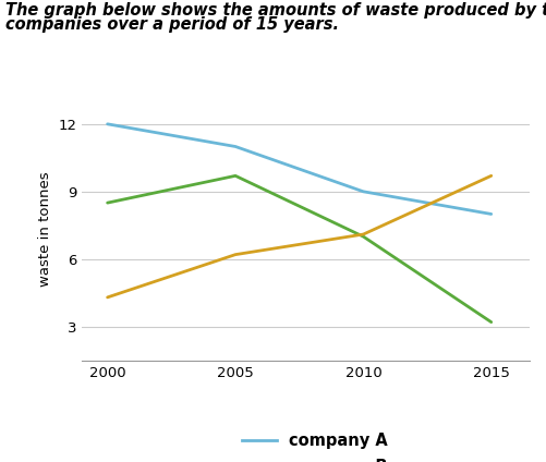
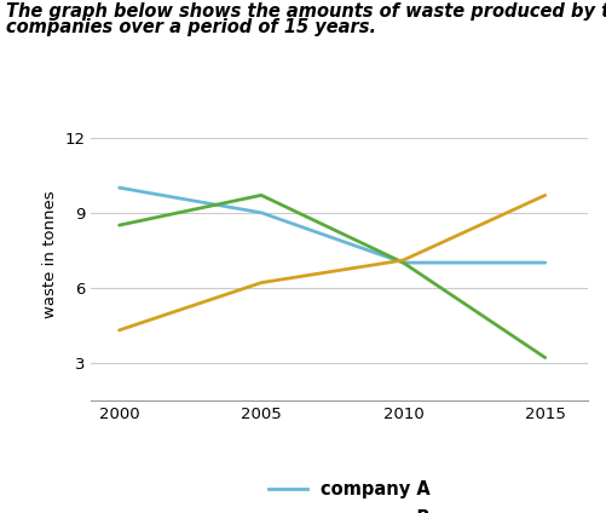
company A/2000: 12 -> 10
company A/2005: 11 -> 9
company A/2010: 9 -> 7
company A/2015: 8 -> 7
